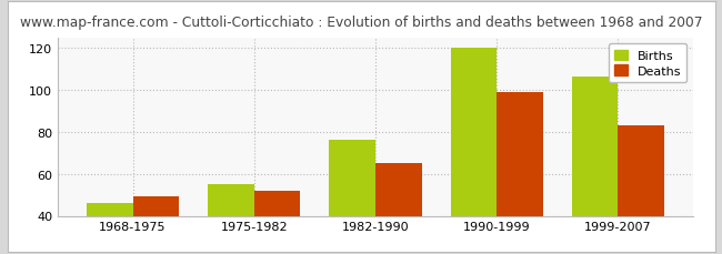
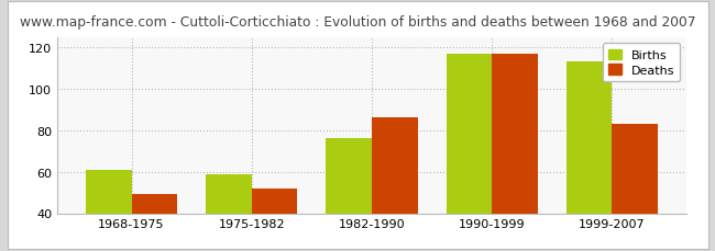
Births/1968-1975: 46 -> 61
Births/1975-1982: 55 -> 59
Deaths/1982-1990: 65 -> 86
Births/1990-1999: 120 -> 117
Deaths/1990-1999: 99 -> 117
Births/1999-2007: 106 -> 113
